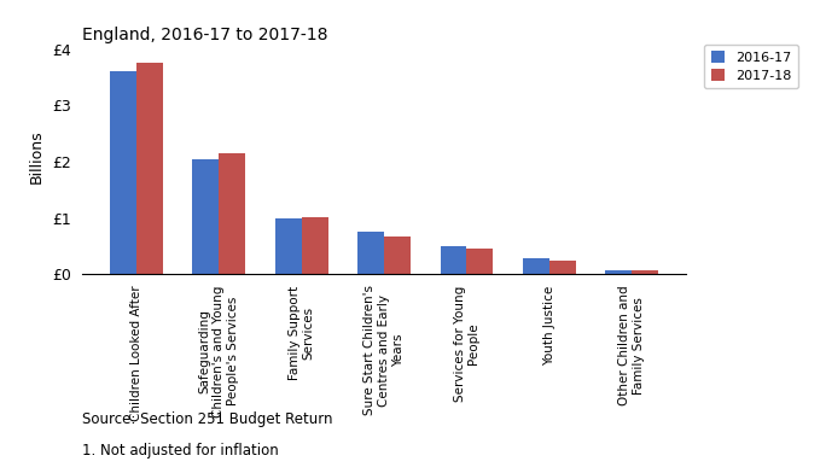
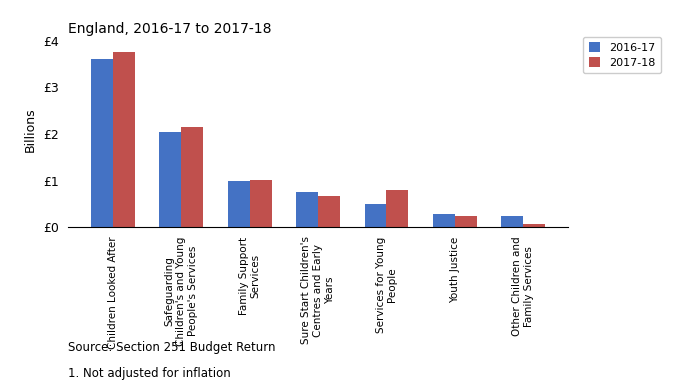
2017-18/Services for Young People: £0.45 -> £0.80
2016-17/Other Children and Family Services: £0.07 -> £0.25
